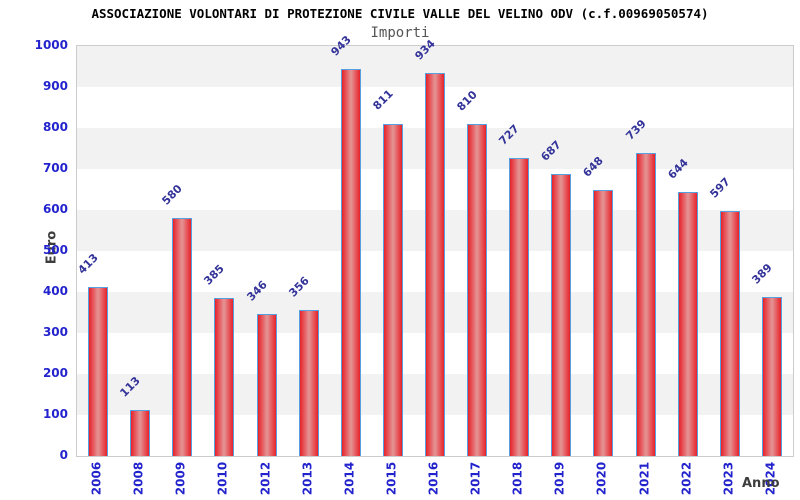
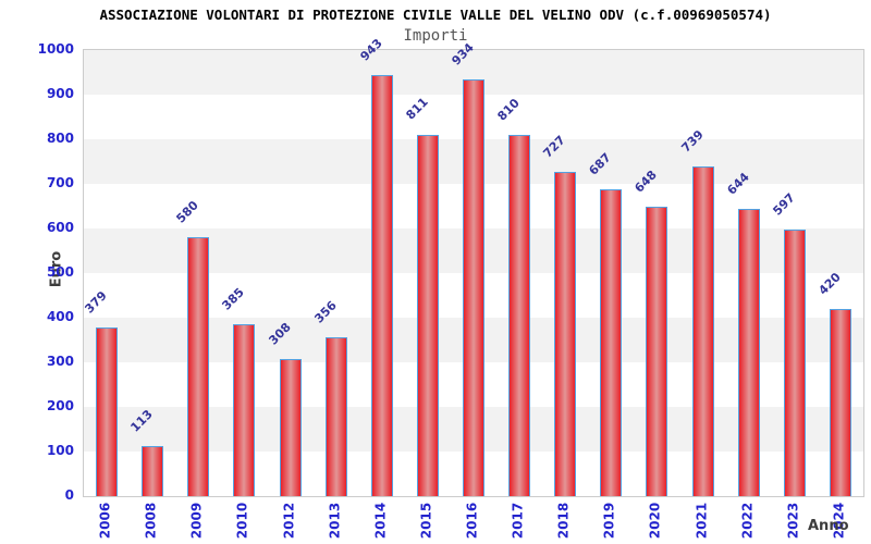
2006: 413 -> 379
2012: 346 -> 308
2024: 389 -> 420
